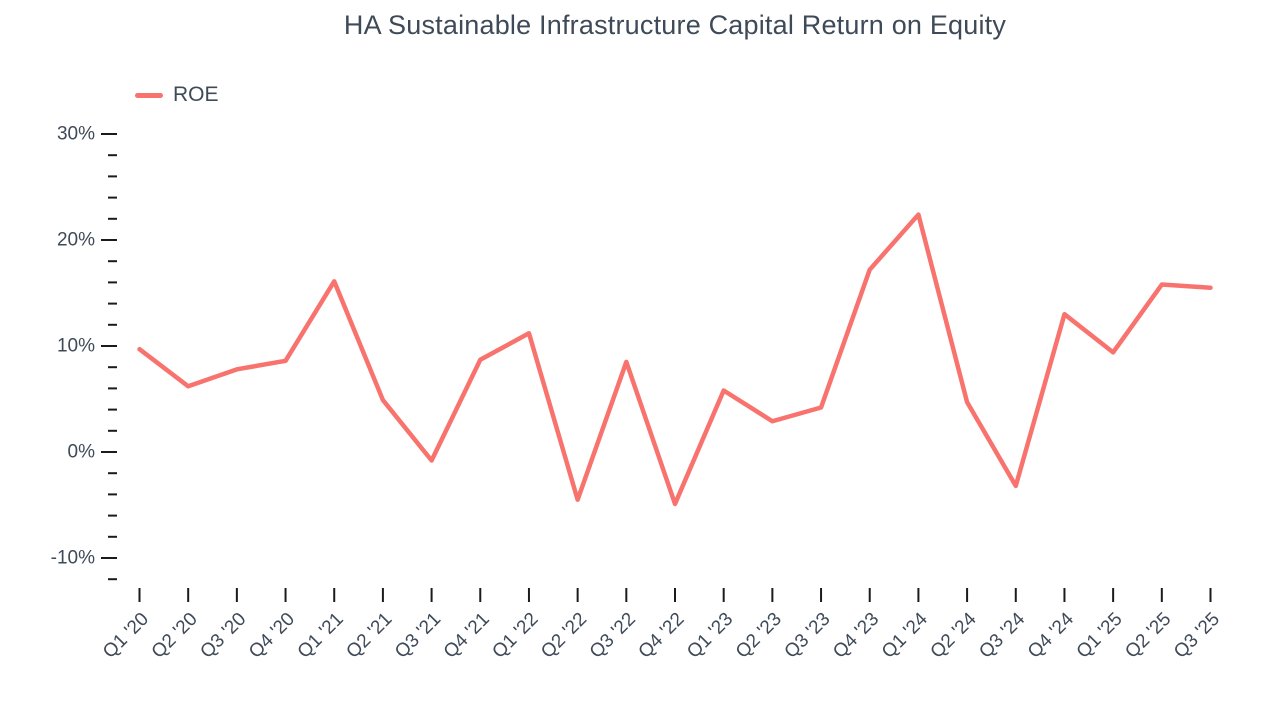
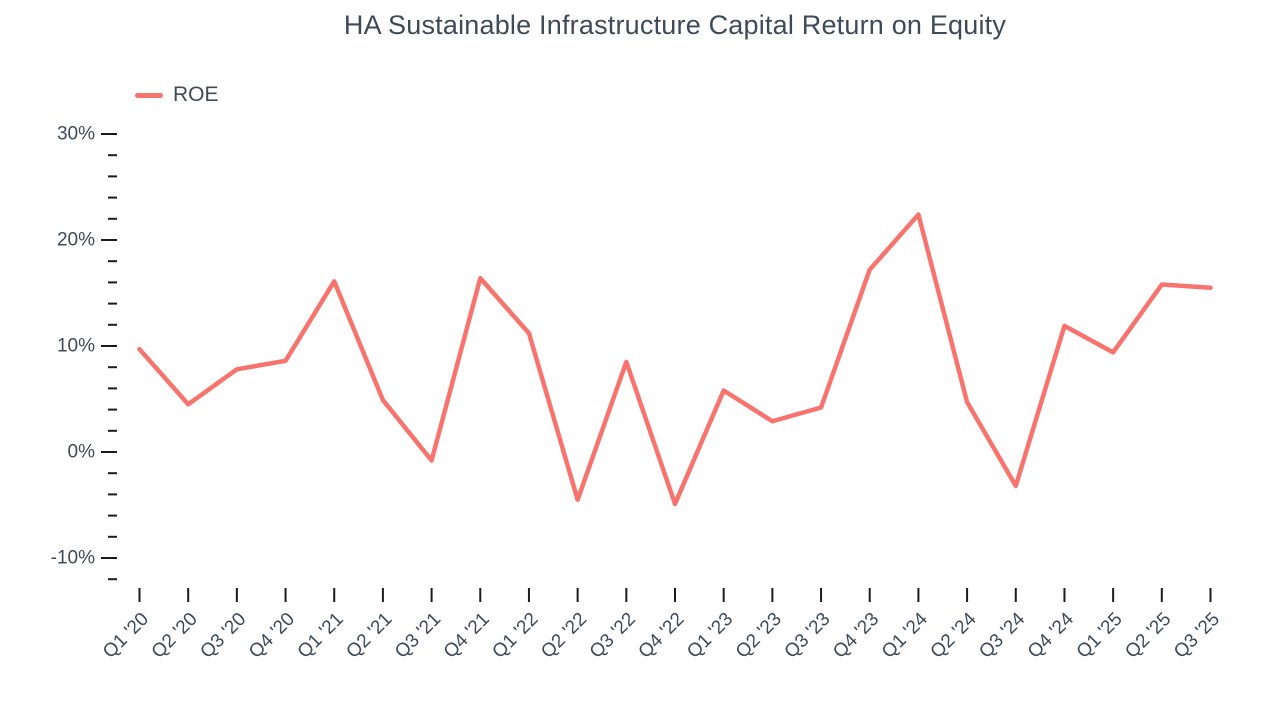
Q2 '20: 6.2% -> 4.5%
Q4 '21: 8.7% -> 16.4%
Q4 '24: 13.0% -> 11.9%
